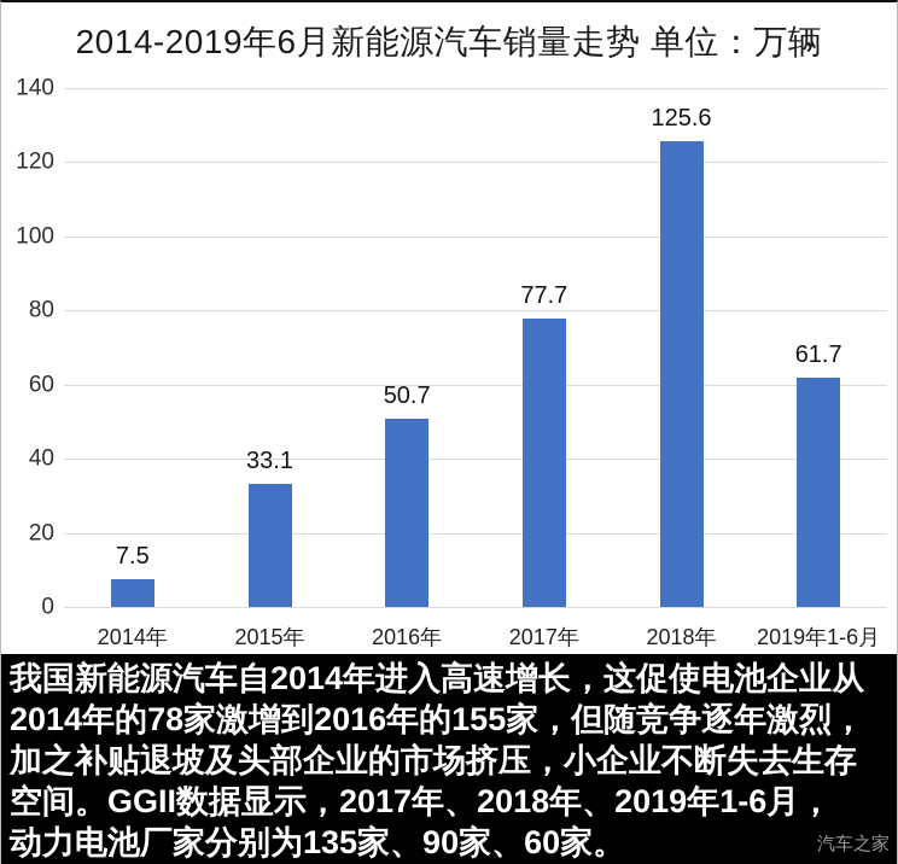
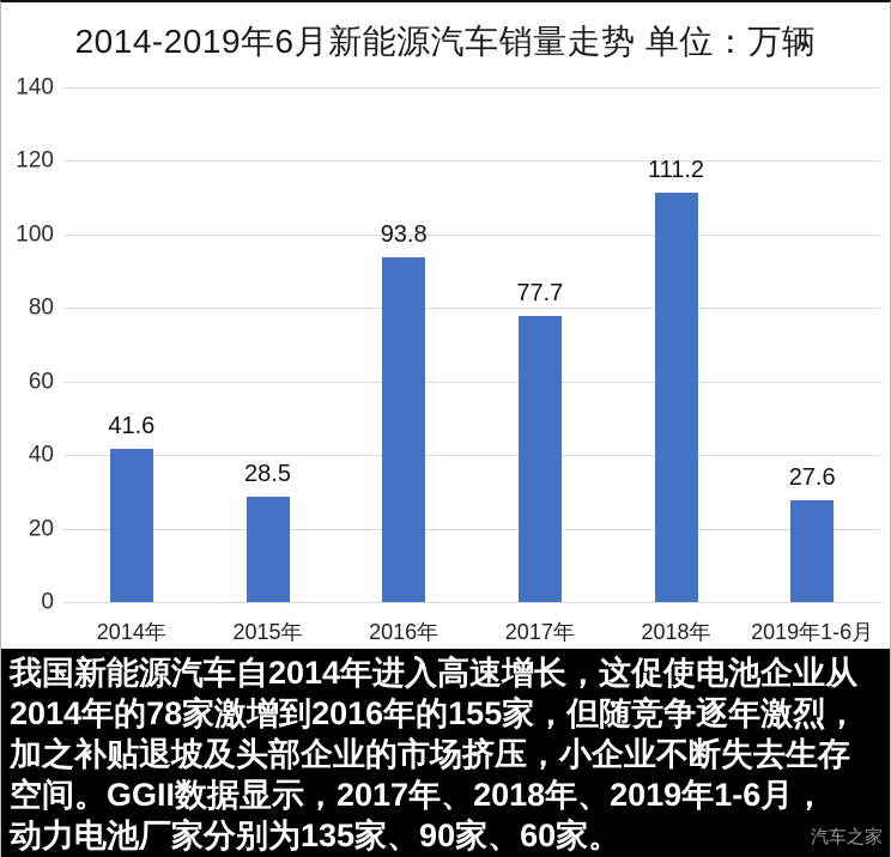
2014年: 7.5 -> 41.6
2015年: 33.1 -> 28.5
2016年: 50.7 -> 93.8
2018年: 125.6 -> 111.2
2019年1-6月: 61.7 -> 27.6
